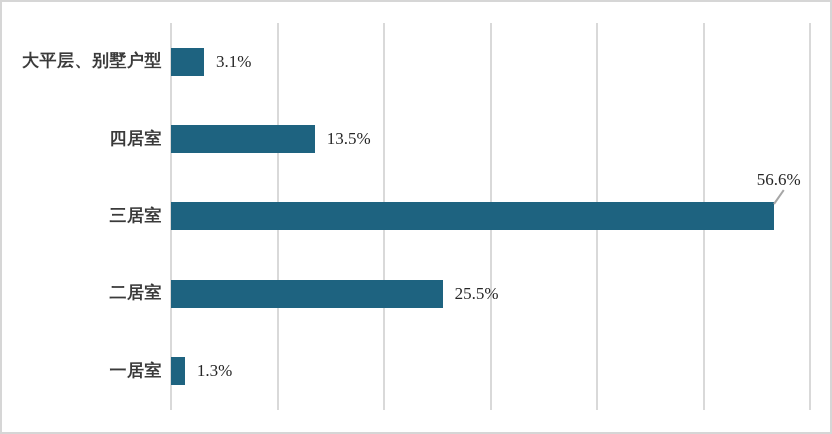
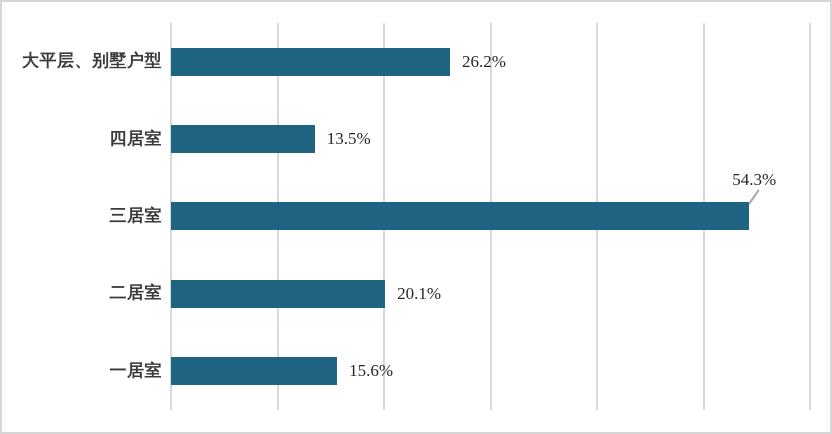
大平层、别墅户型: 3.1% -> 26.2%
三居室: 56.6% -> 54.3%
二居室: 25.5% -> 20.1%
一居室: 1.3% -> 15.6%
